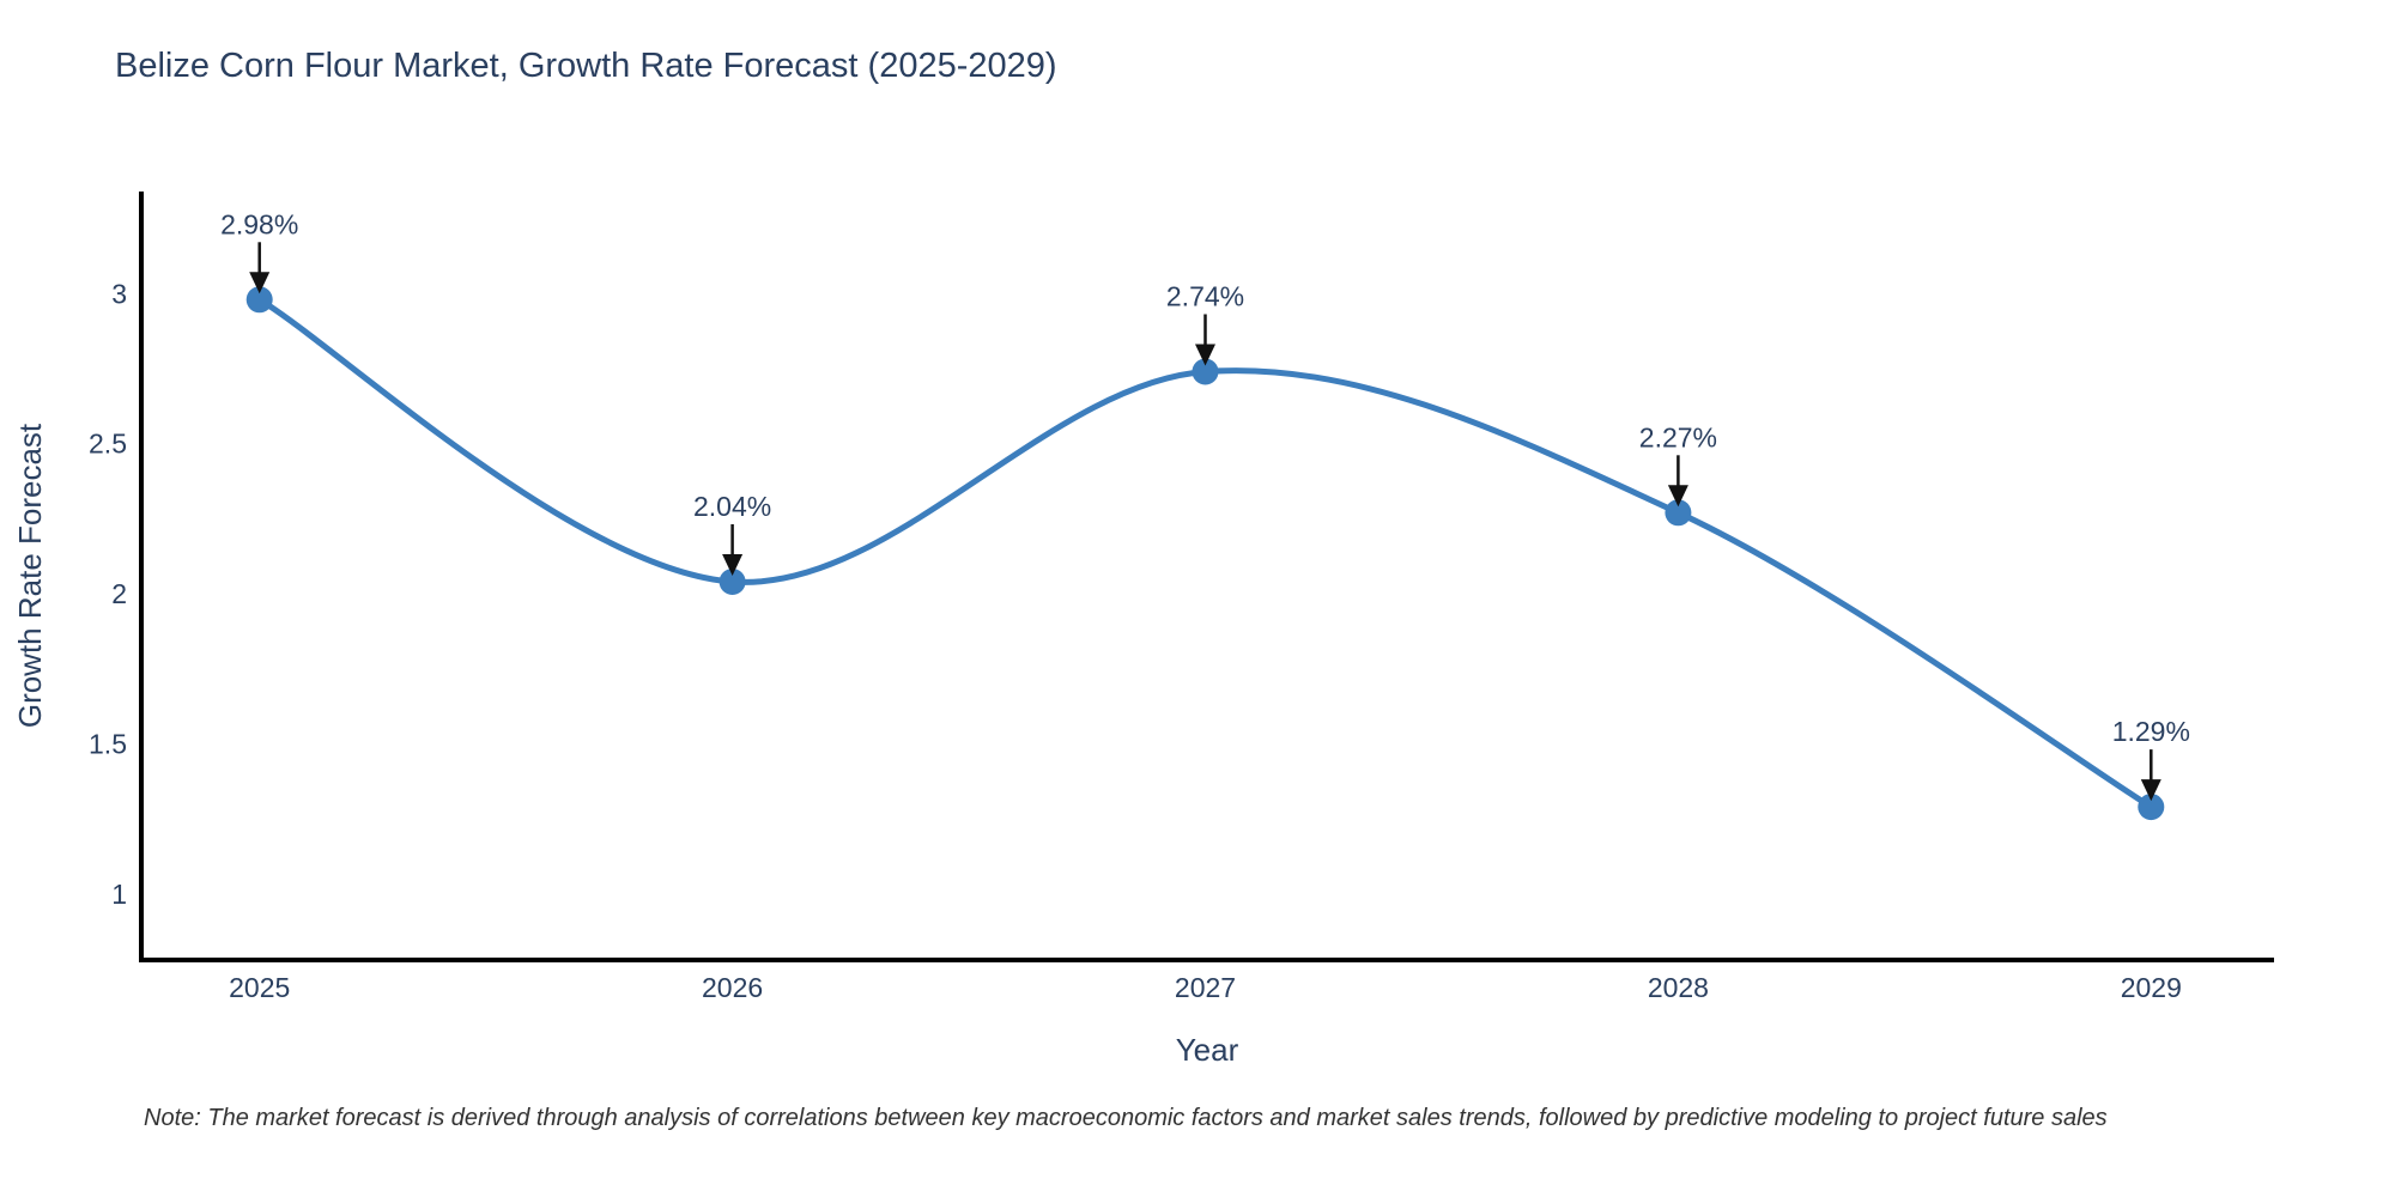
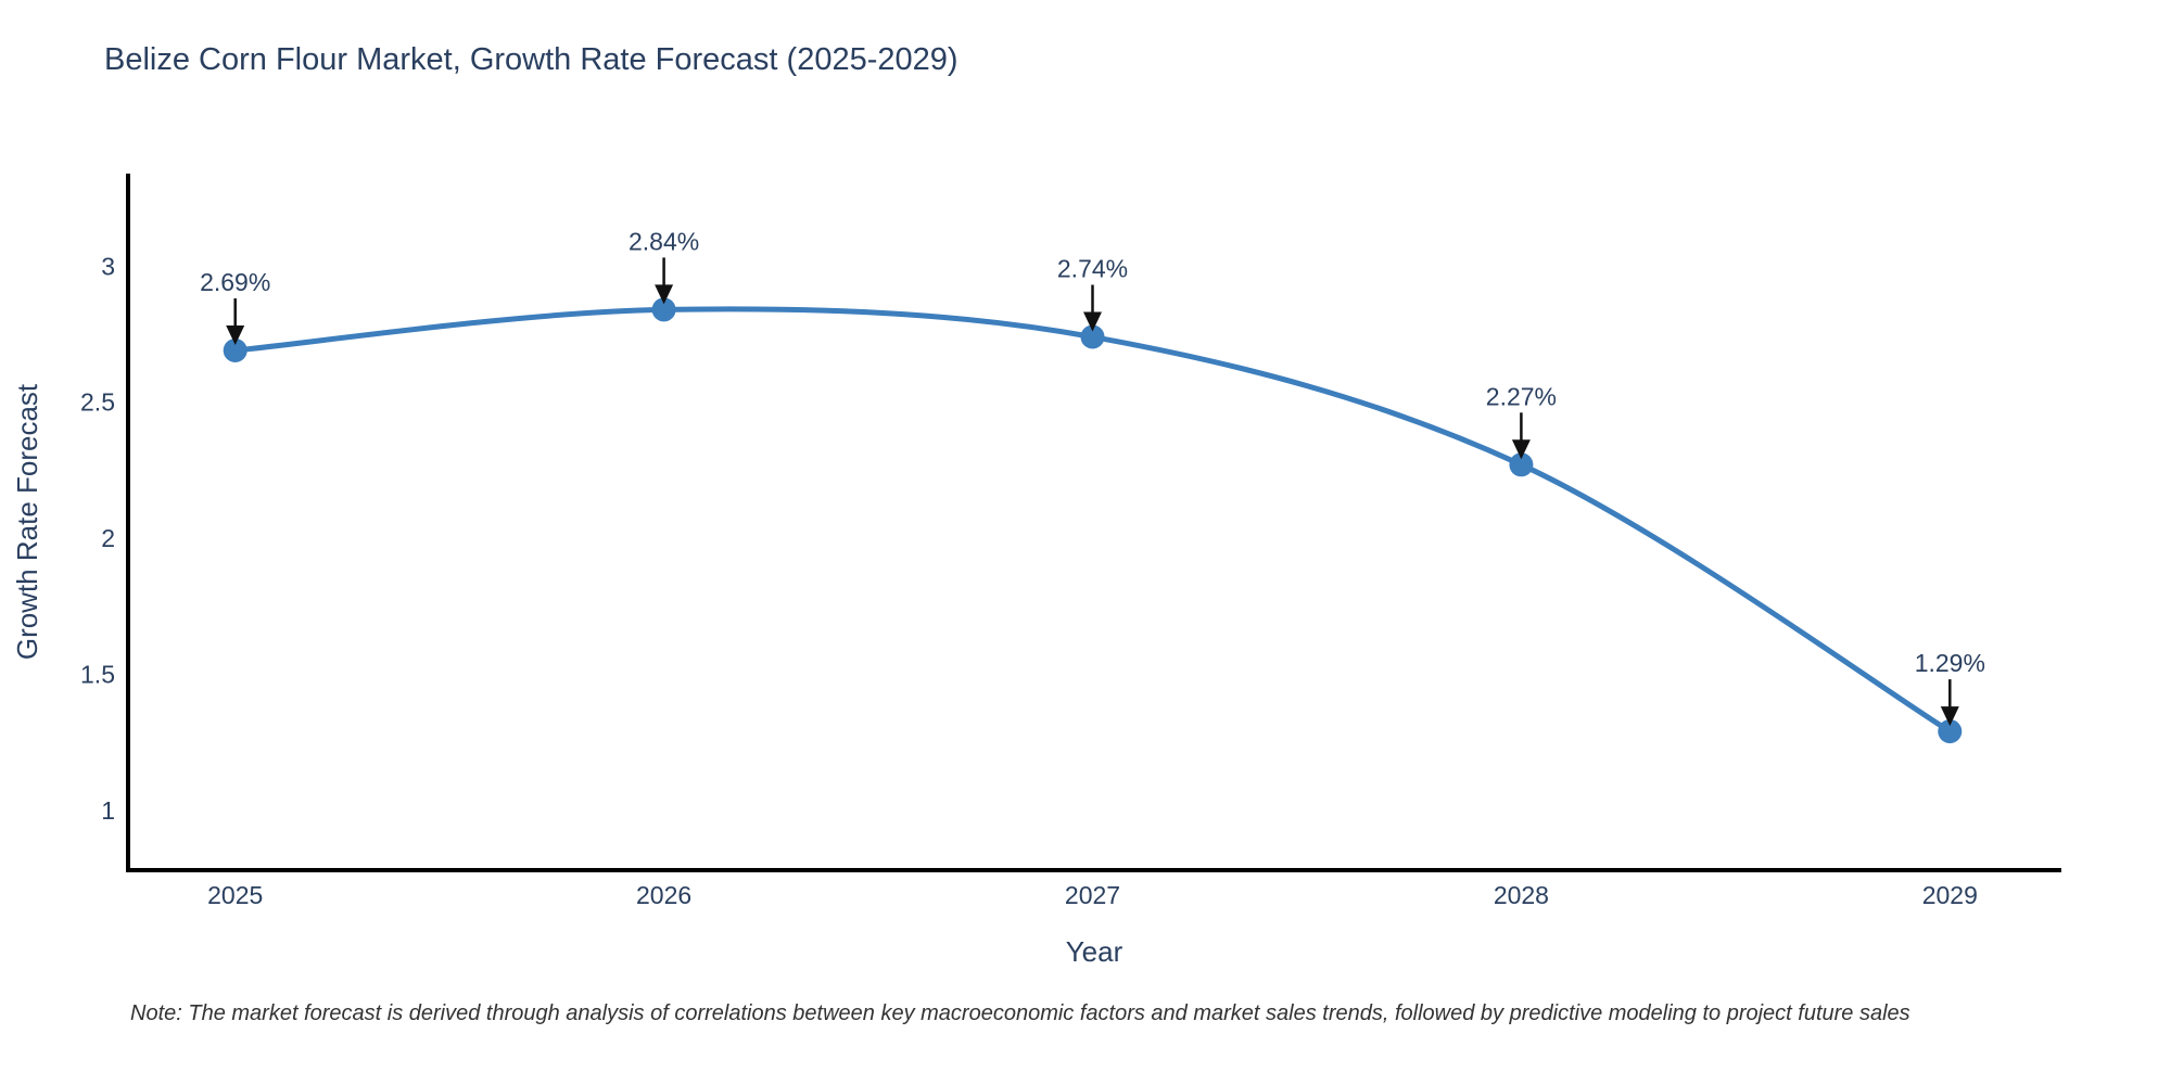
2025: 2.98% -> 2.69%
2026: 2.04% -> 2.84%
